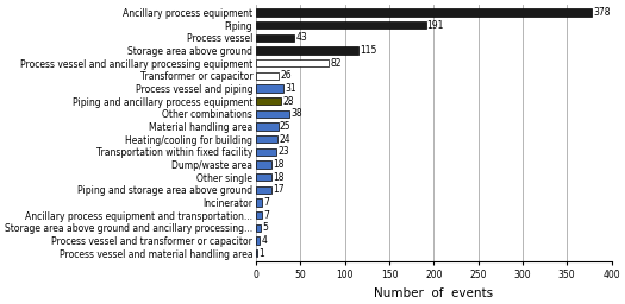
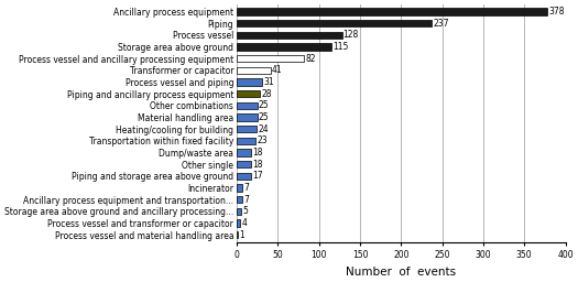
Piping: 191 -> 237
Process vessel: 43 -> 128
Transformer or capacitor: 26 -> 41
Other combinations: 38 -> 25
